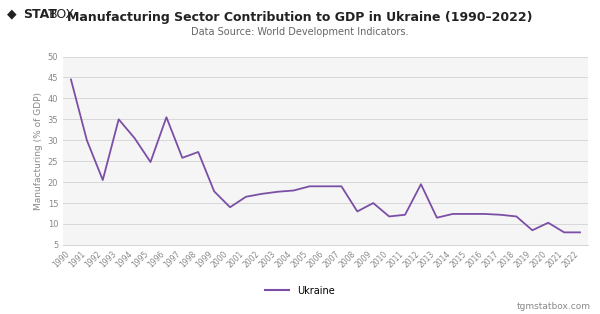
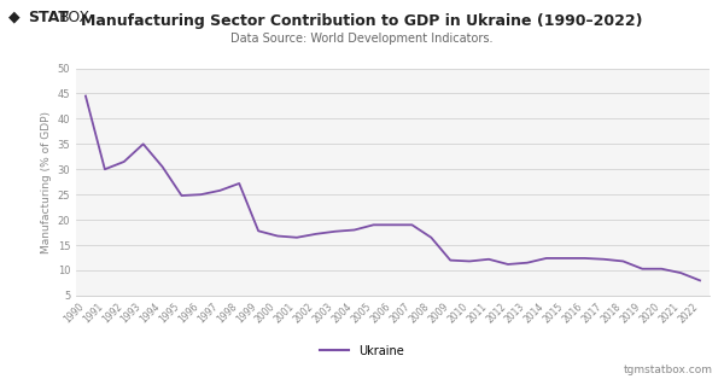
1992: 20.5 -> 31.5
1996: 35.5 -> 25.0
2000: 14.0 -> 16.8
2008: 13.0 -> 16.5
2009: 15.0 -> 12.0
2012: 19.5 -> 11.2
2019: 8.5 -> 10.3
2021: 8.0 -> 9.5
